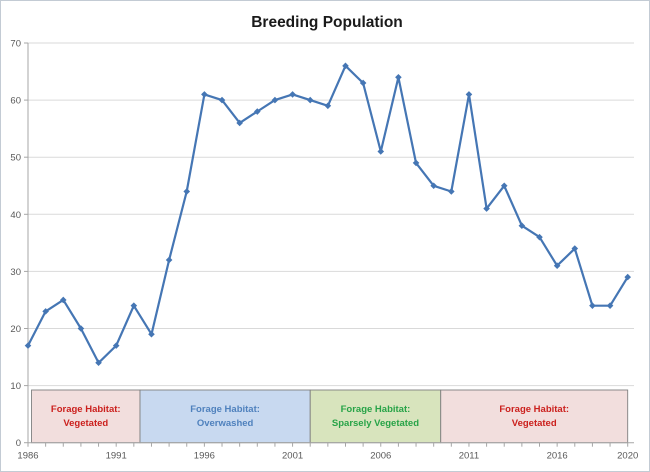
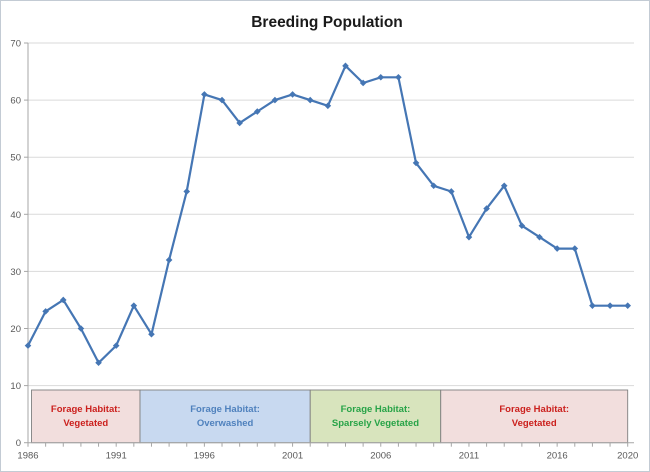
2006: 51 -> 64
2011: 61 -> 36
2016: 31 -> 34
2020: 29 -> 24
